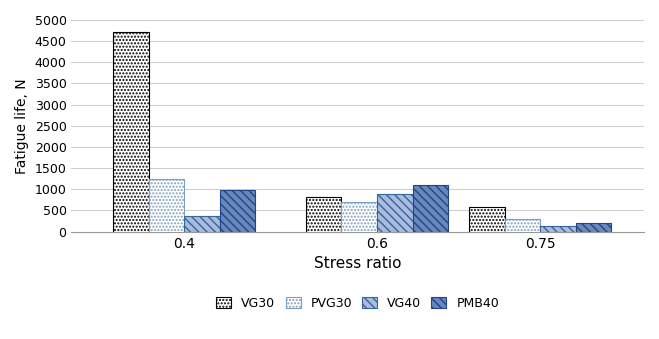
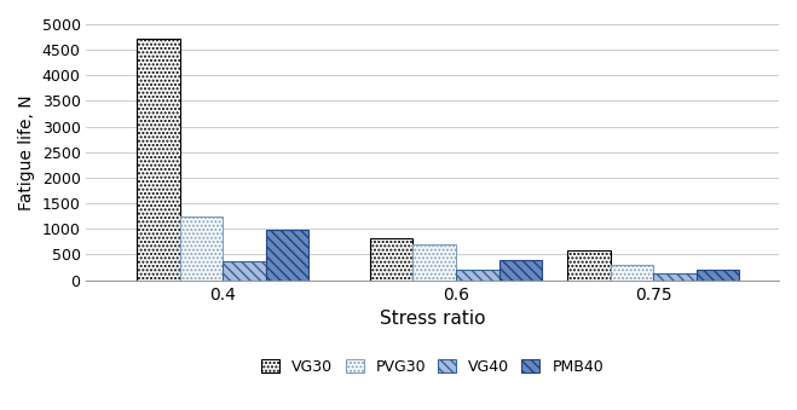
VG40/0.6: 900 -> 210
PMB40/0.6: 1100 -> 390
